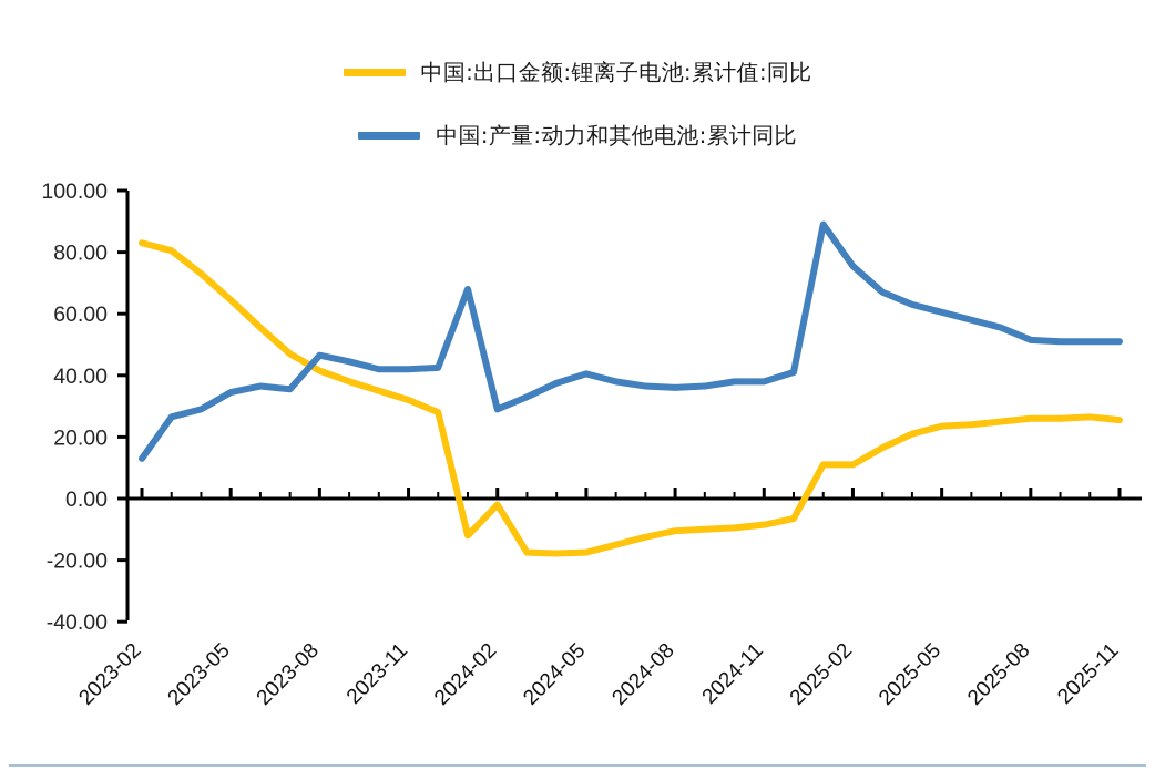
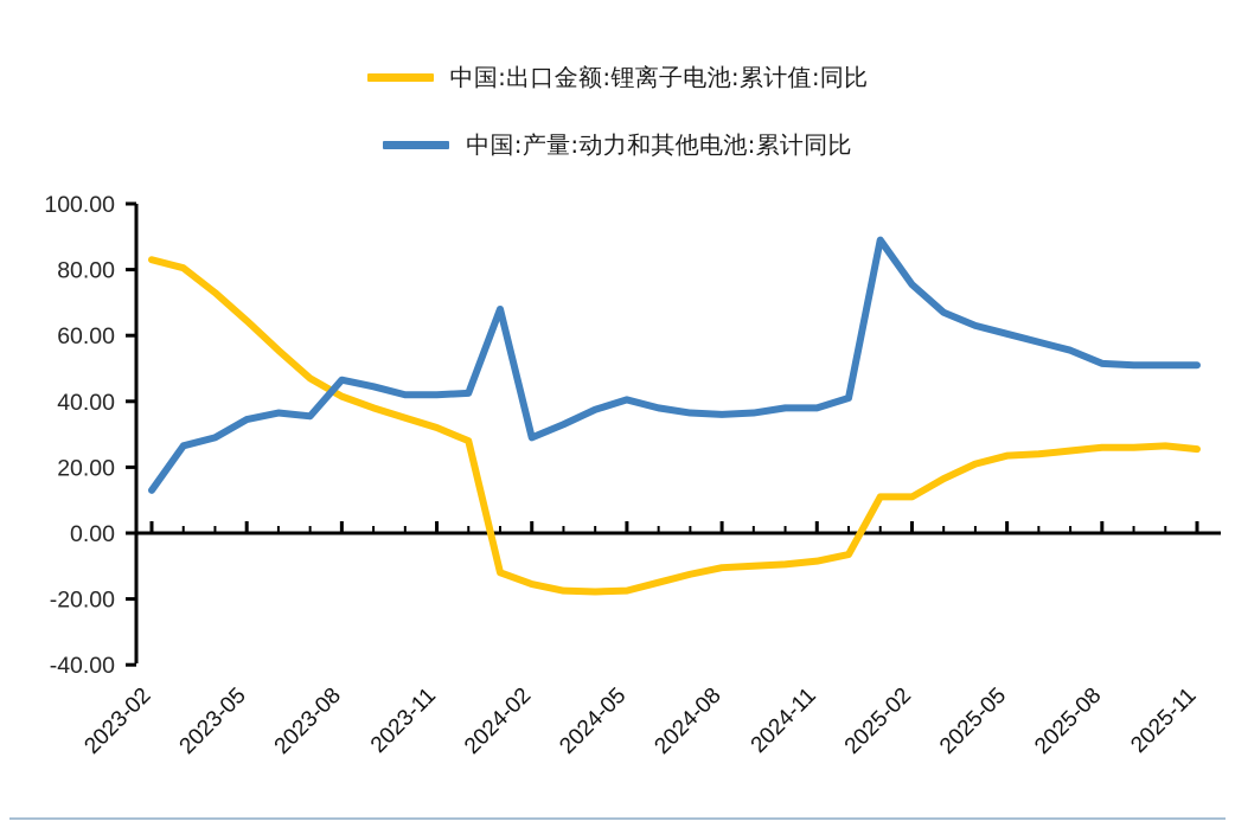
中国:出口金额:锂离子电池:累计值:同比/2024-02: -2 -> -16
